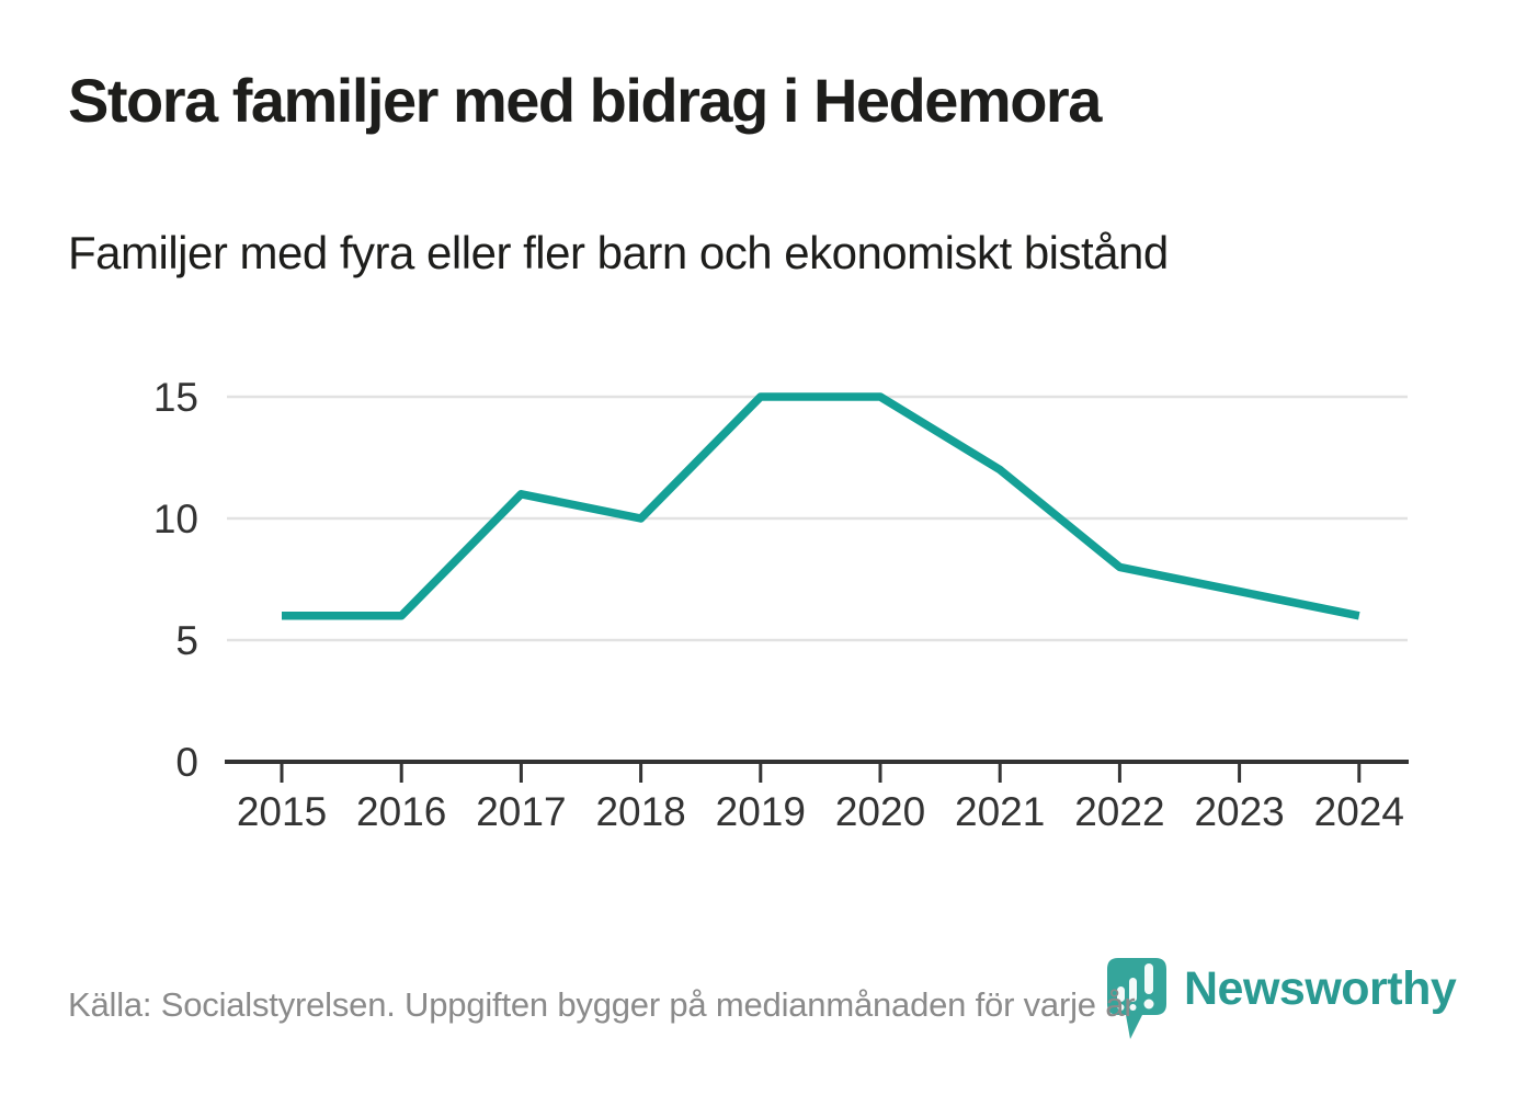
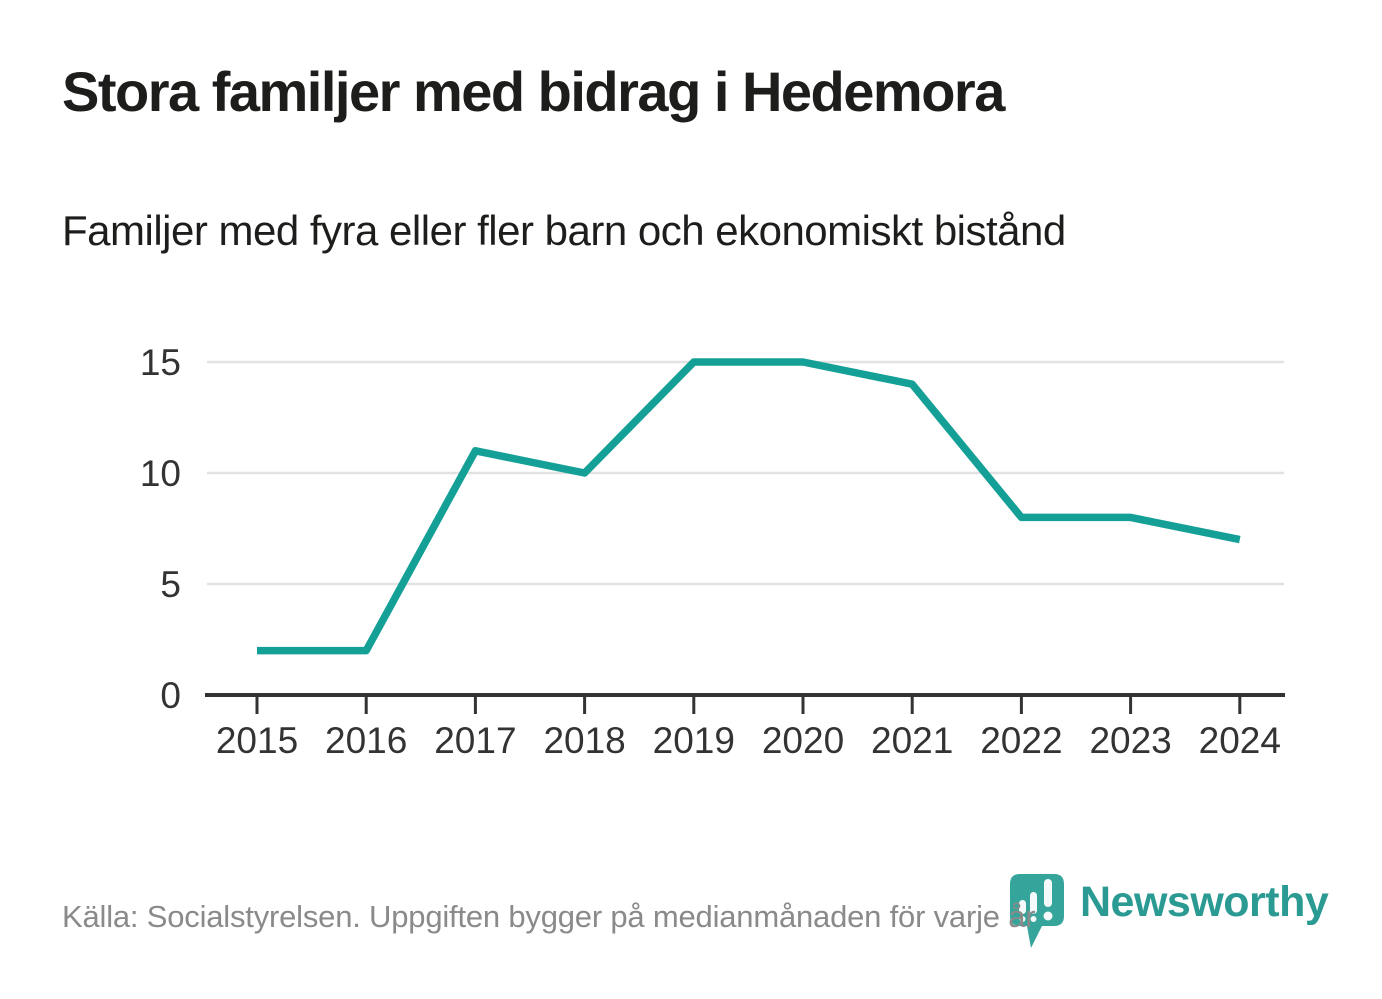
2015: 6 -> 2
2016: 6 -> 2
2021: 12 -> 14
2023: 7 -> 8
2024: 6 -> 7
